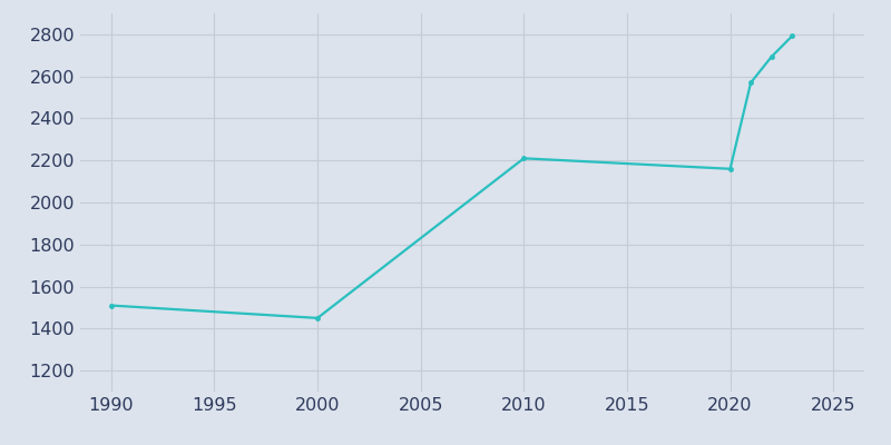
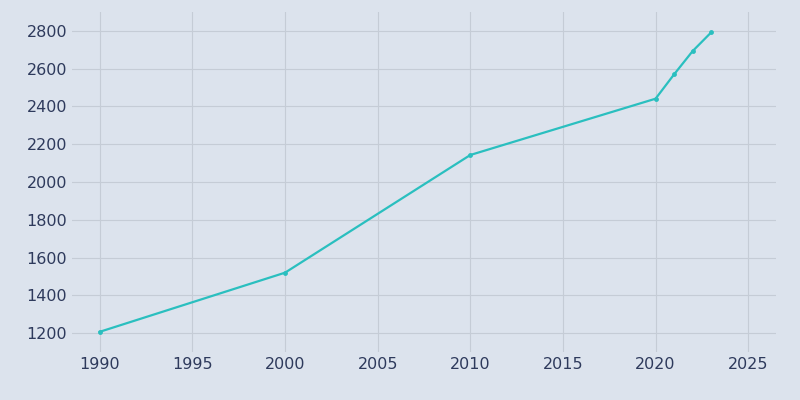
1990: 1510 -> 1210
2000: 1450 -> 1520
2010: 2210 -> 2140
2020: 2160 -> 2440
